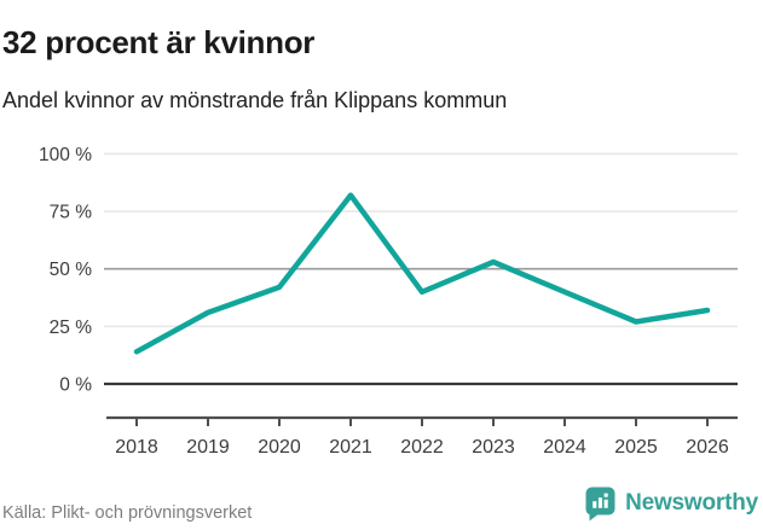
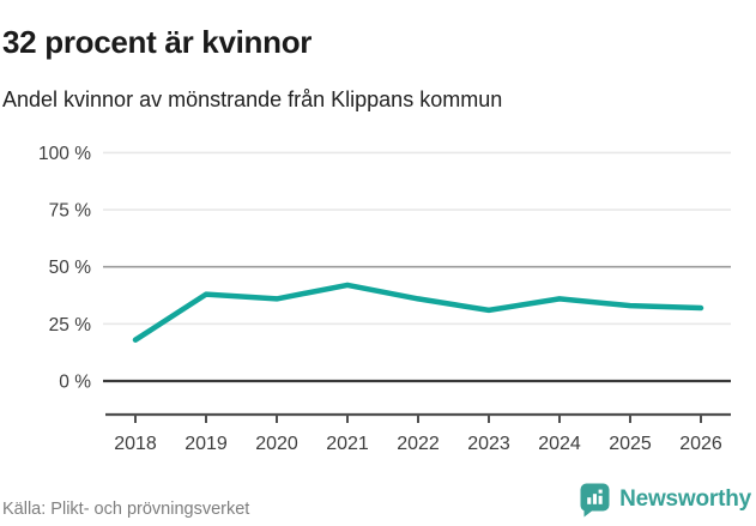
2018: 14% -> 18%
2019: 31% -> 38%
2020: 42% -> 36%
2021: 82% -> 42%
2022: 40% -> 36%
2023: 53% -> 31%
2024: 40% -> 36%
2025: 27% -> 33%
